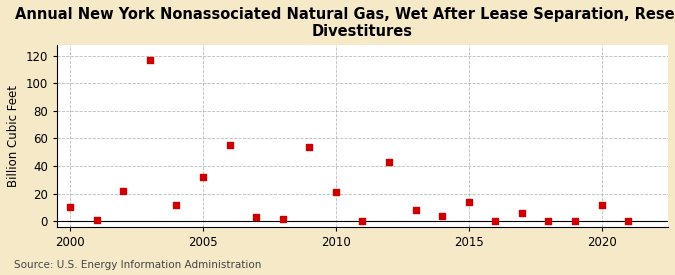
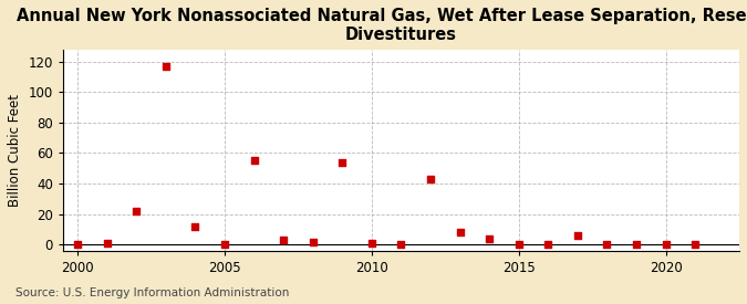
2000: 10 -> 0
2005: 32 -> 0
2010: 21 -> 1
2015: 14 -> 0
2020: 12 -> 0
